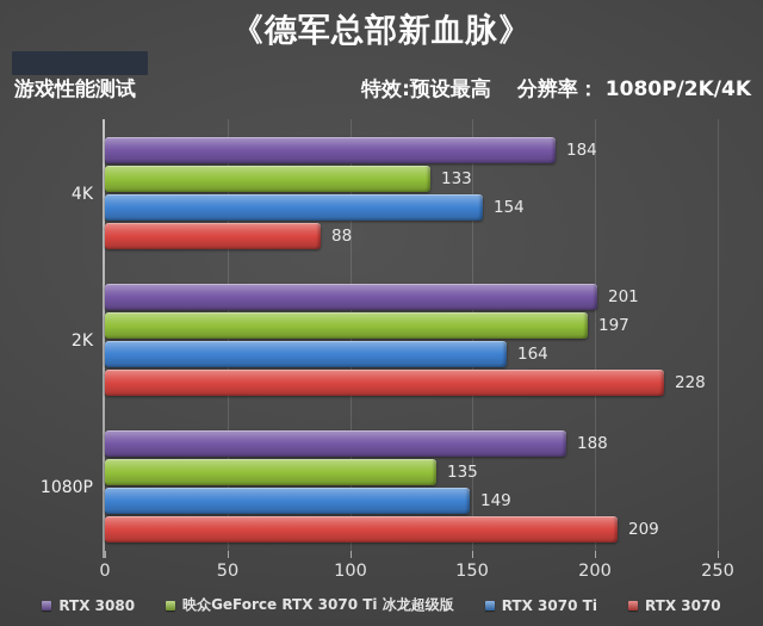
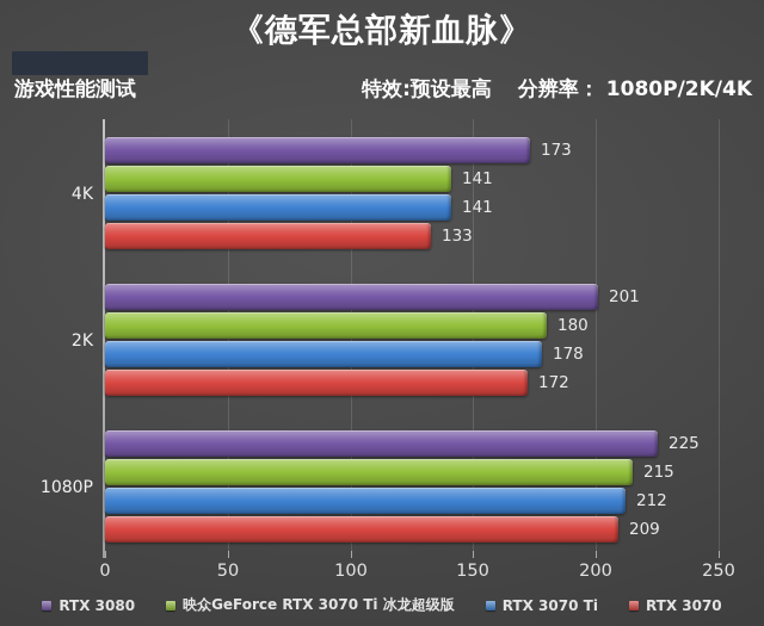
RTX 3080/4K: 184 -> 173
映众GeForce RTX 3070 Ti 冰龙超级版/4K: 133 -> 141
RTX 3070 Ti/4K: 154 -> 141
RTX 3070/4K: 88 -> 133
映众GeForce RTX 3070 Ti 冰龙超级版/2K: 197 -> 180
RTX 3070 Ti/2K: 164 -> 178
RTX 3070/2K: 228 -> 172
RTX 3080/1080P: 188 -> 225
映众GeForce RTX 3070 Ti 冰龙超级版/1080P: 135 -> 215
RTX 3070 Ti/1080P: 149 -> 212
